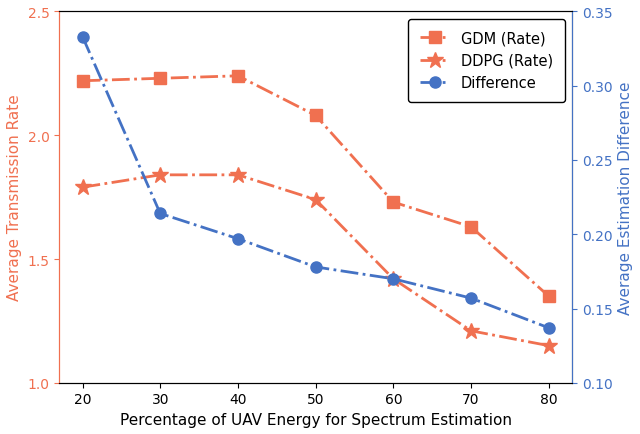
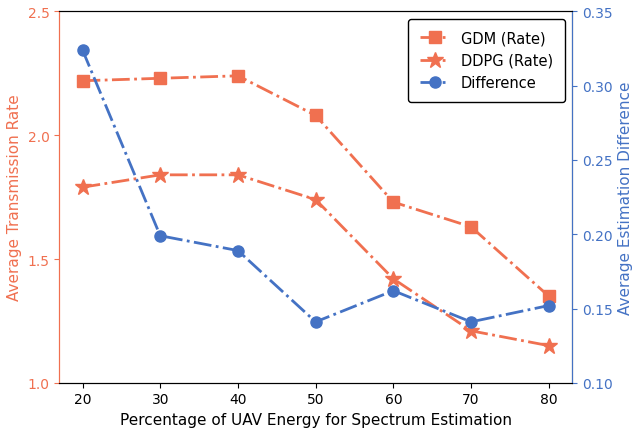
Difference/20: 0.333 -> 0.324
Difference/30: 0.214 -> 0.199
Difference/40: 0.197 -> 0.189
Difference/50: 0.178 -> 0.141
Difference/60: 0.170 -> 0.162
Difference/70: 0.157 -> 0.141
Difference/80: 0.137 -> 0.152
